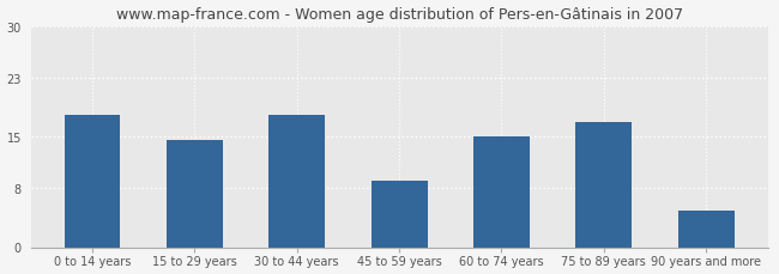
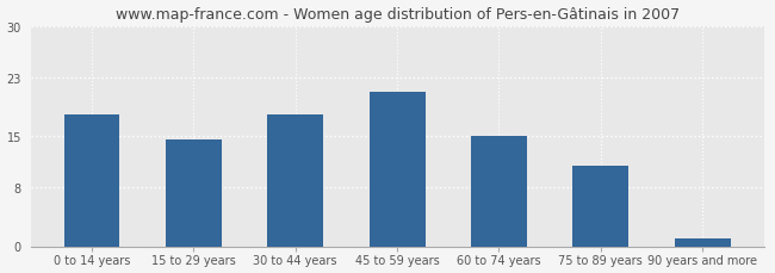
45 to 59 years: 9.0 -> 21.0
75 to 89 years: 17.0 -> 11.0
90 years and more: 5.0 -> 1.0
